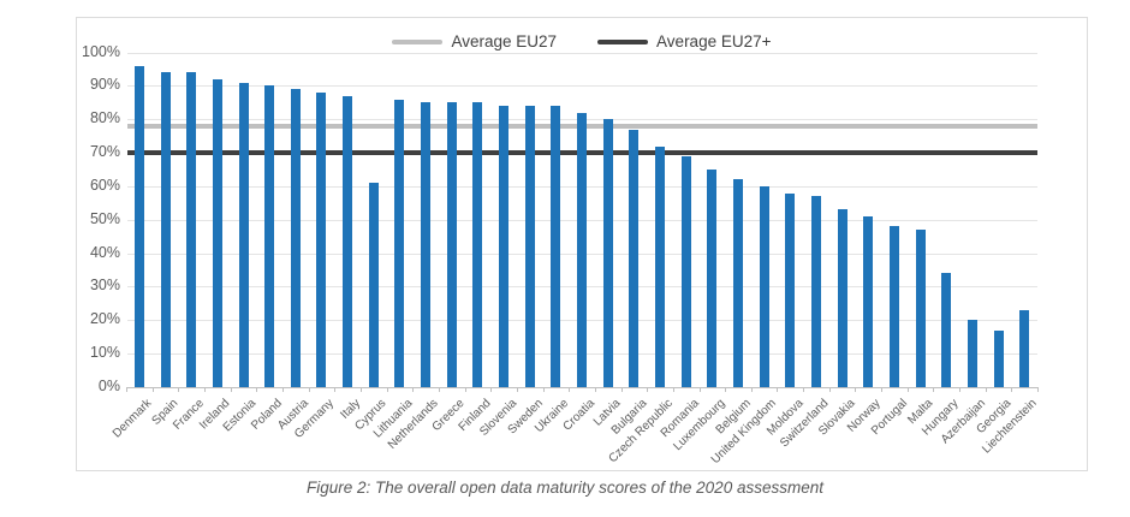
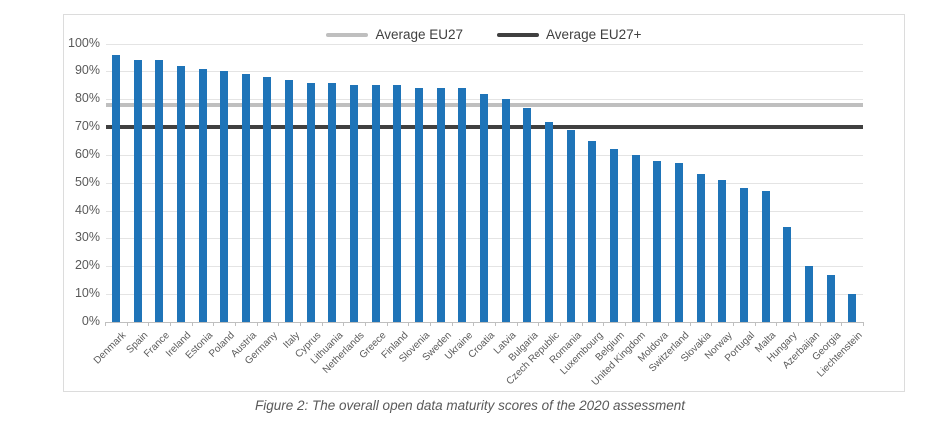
Cyprus: 61% -> 86%
Liechtenstein: 23% -> 10%
